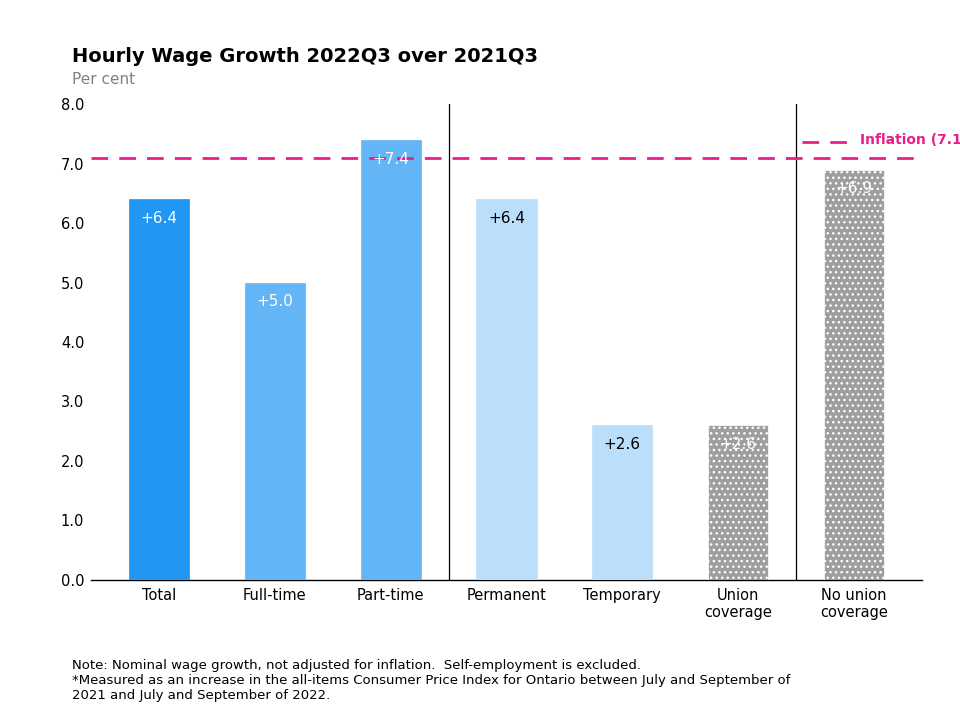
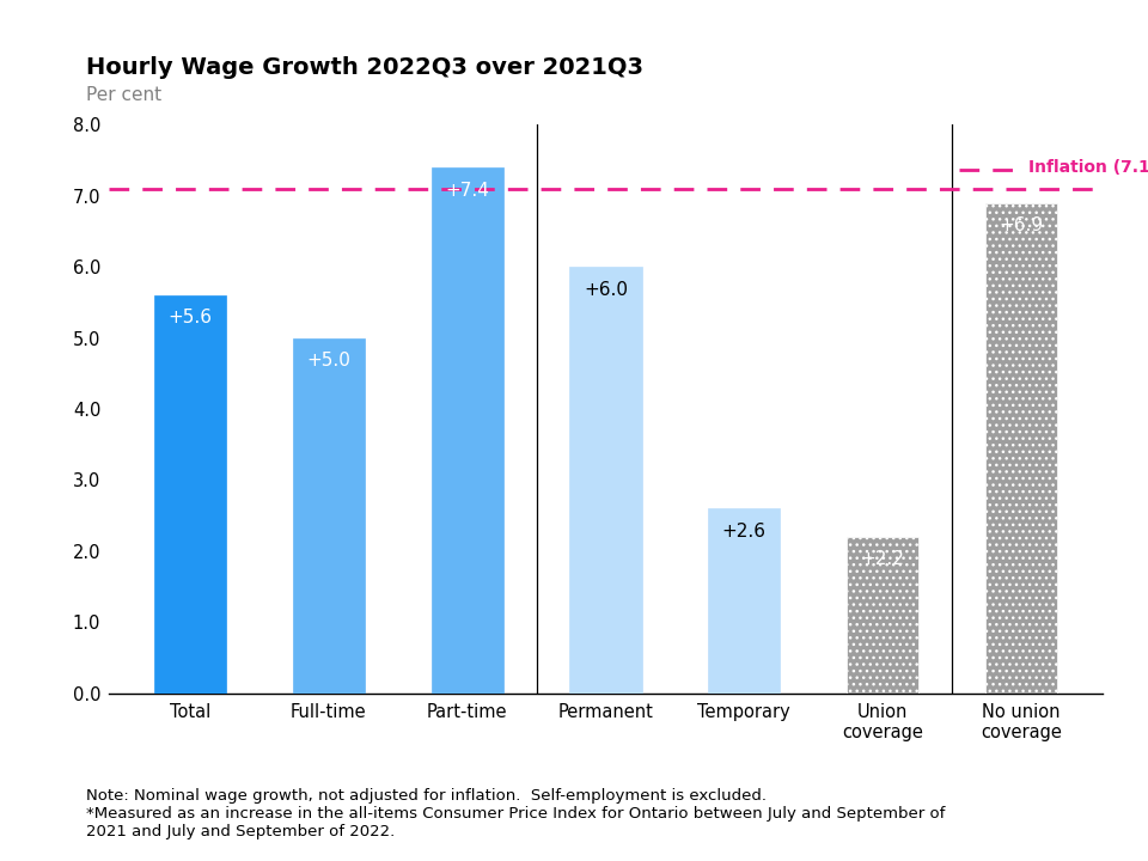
Total: +6.4 -> +5.6
Permanent: +6.4 -> +6.0
Union coverage: +2.6 -> +2.2
